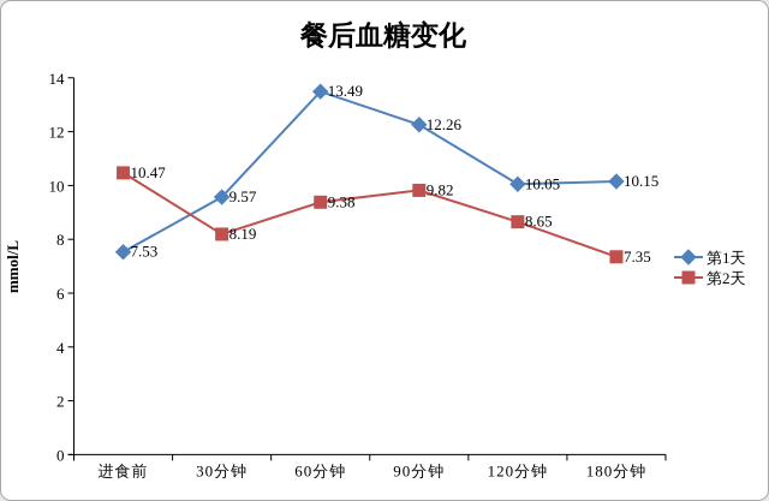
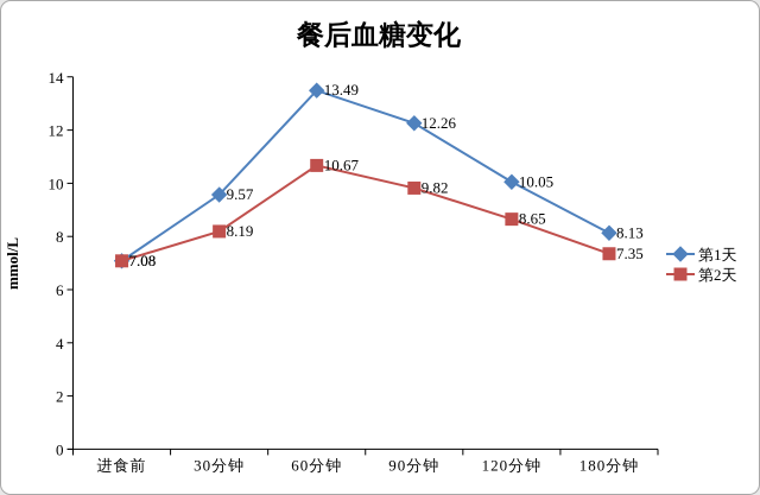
第1天/进食前: 7.53 -> 7.08
第2天/进食前: 10.47 -> 7.08
第2天/60分钟: 9.38 -> 10.67
第1天/180分钟: 10.15 -> 8.13
